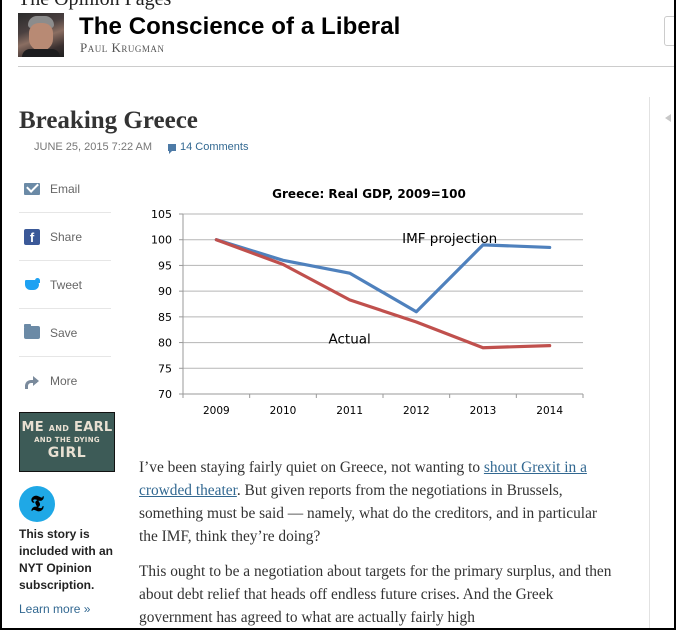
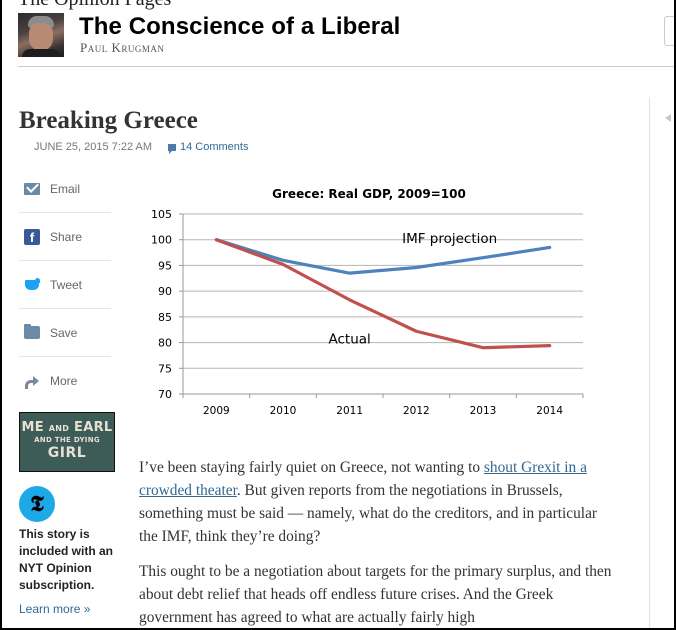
IMF projection/2012: 86 -> 95
Actual/2012: 84 -> 82
IMF projection/2013: 99 -> 96
